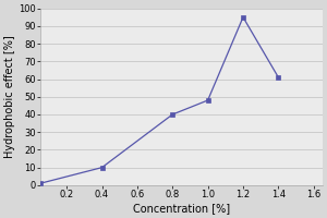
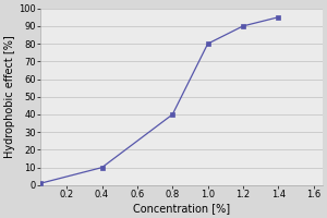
1.0: 48 -> 80
1.2: 95 -> 90
1.4: 61 -> 95
